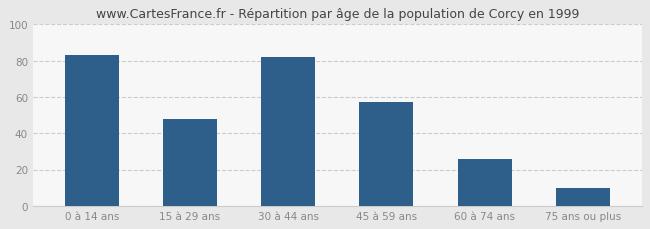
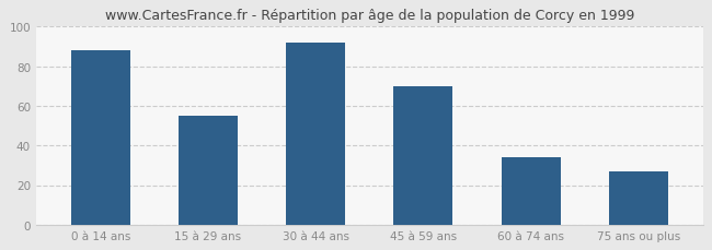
0 à 14 ans: 83 -> 88
15 à 29 ans: 48 -> 55
30 à 44 ans: 82 -> 92
45 à 59 ans: 57 -> 70
60 à 74 ans: 26 -> 34
75 ans ou plus: 10 -> 27
